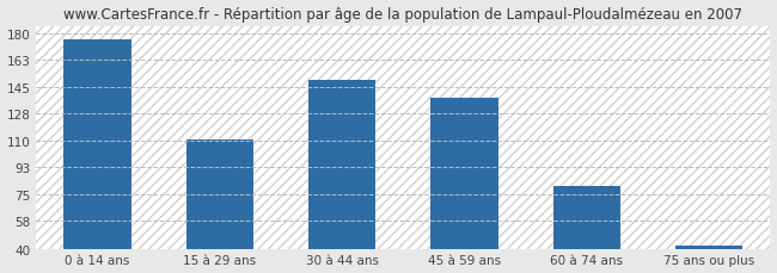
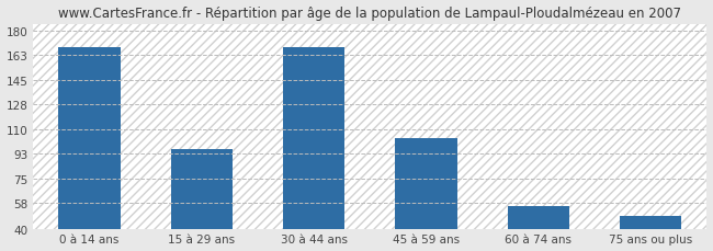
0 à 14 ans: 176 -> 168
15 à 29 ans: 111 -> 96
30 à 44 ans: 150 -> 168
45 à 59 ans: 138 -> 104
60 à 74 ans: 81 -> 56
75 ans ou plus: 42 -> 49
